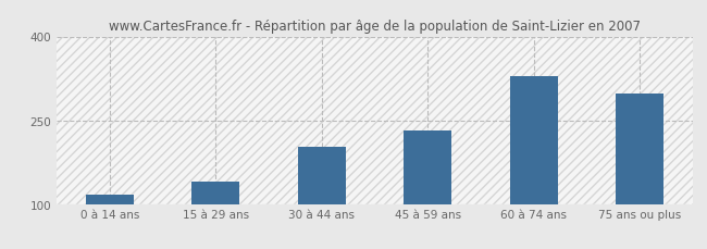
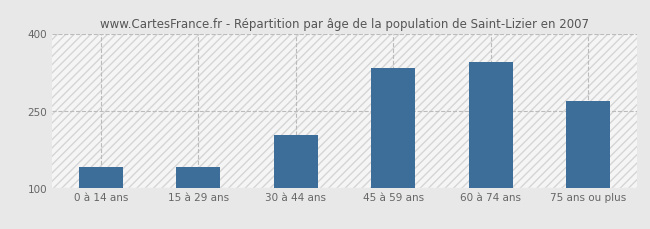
0 à 14 ans: 116 -> 141
45 à 59 ans: 232 -> 333
60 à 74 ans: 328 -> 345
75 ans ou plus: 298 -> 268
